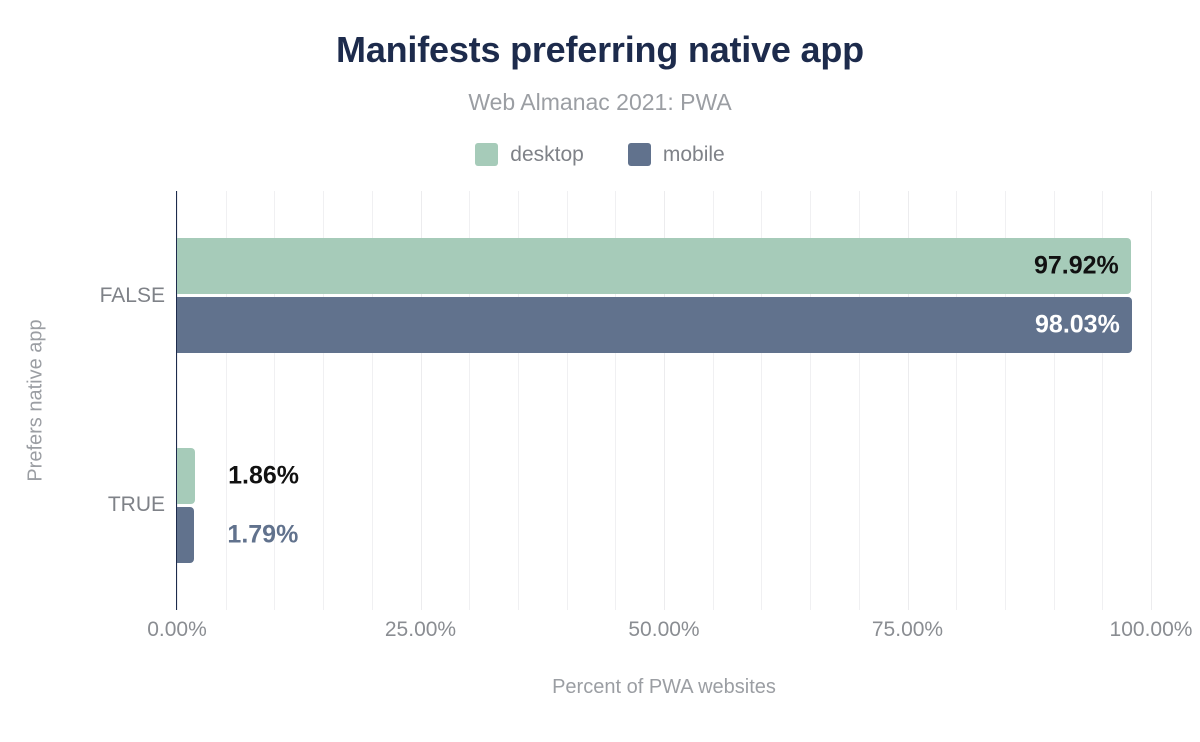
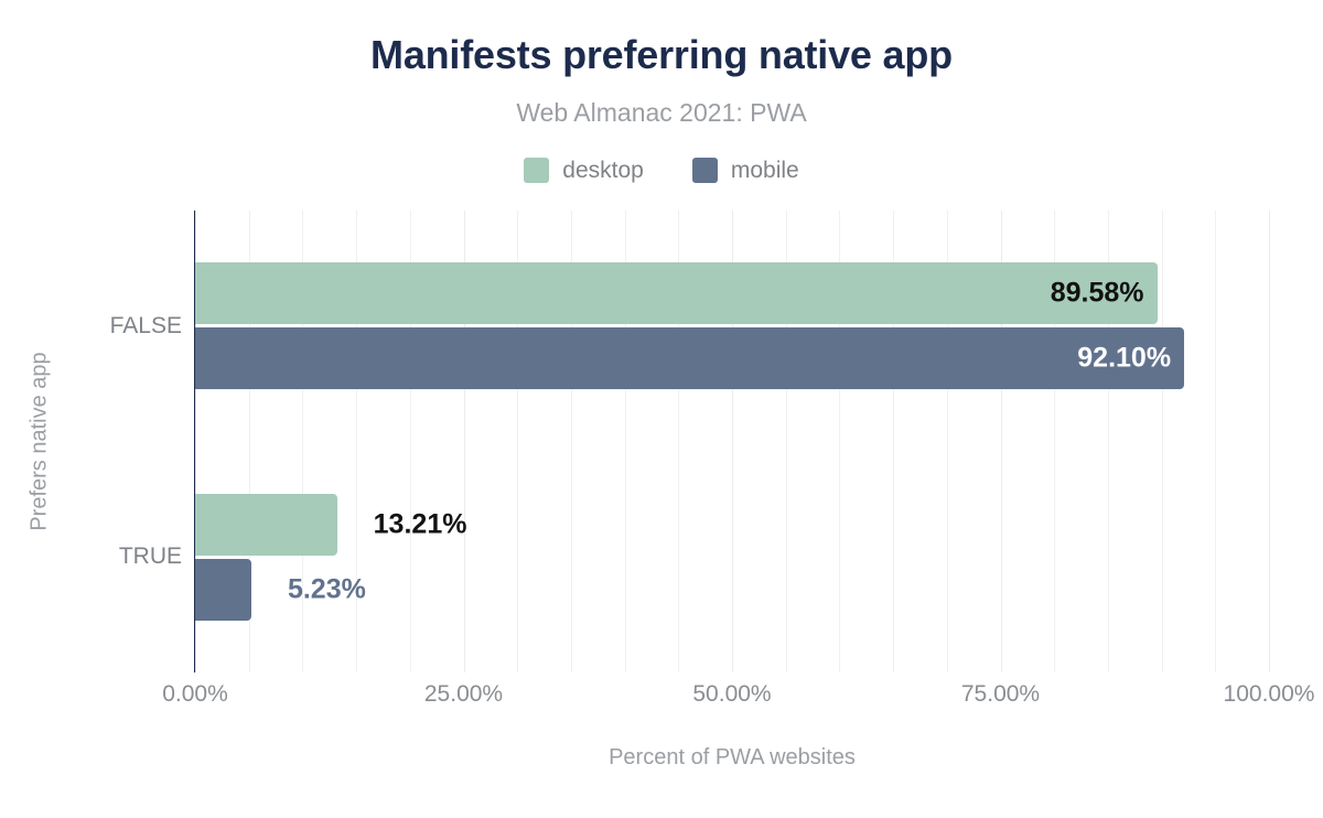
desktop/FALSE: 97.92% -> 89.58%
mobile/FALSE: 98.03% -> 92.10%
desktop/TRUE: 1.86% -> 13.21%
mobile/TRUE: 1.79% -> 5.23%
